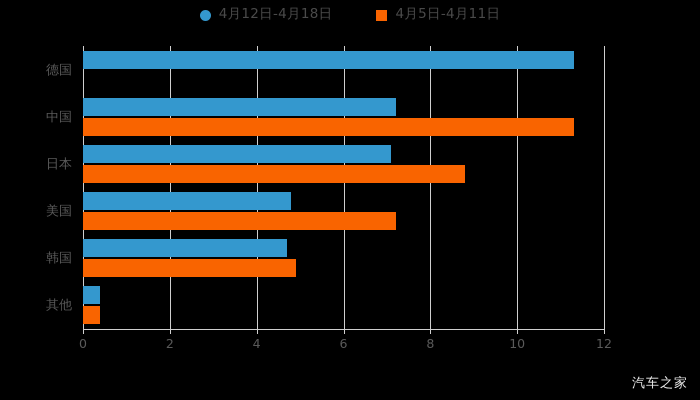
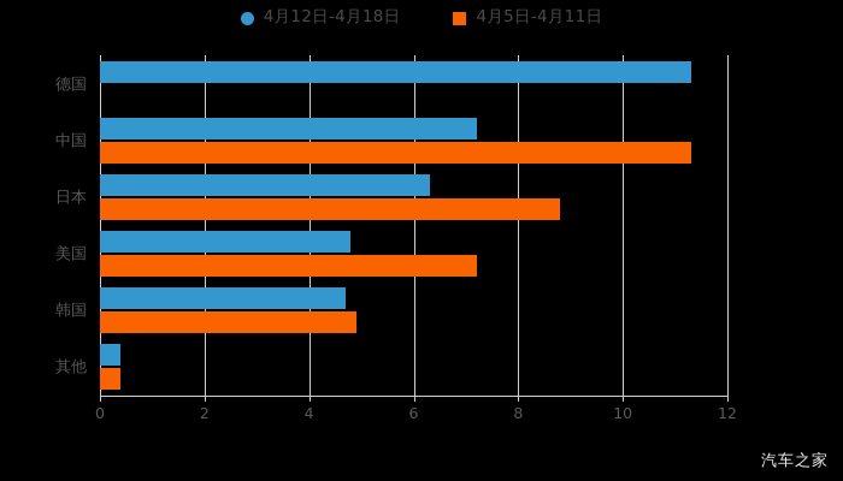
4月12日-4月18日/日本: 7.1 -> 6.3
